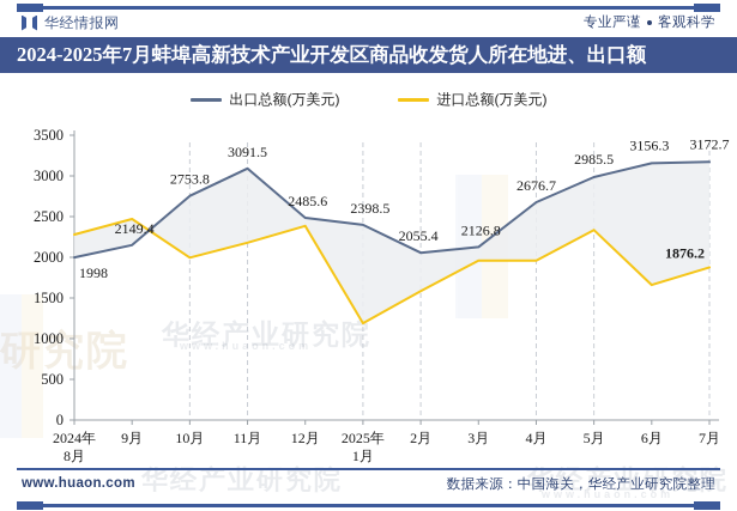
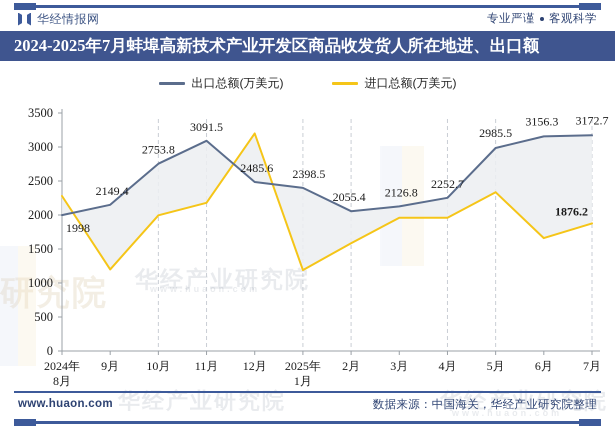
进口总额(万美元)/9月: 2500 -> 1200
进口总额(万美元)/12月: 2400 -> 3200
出口总额(万美元)/4月: 2676.7 -> 2252.7
